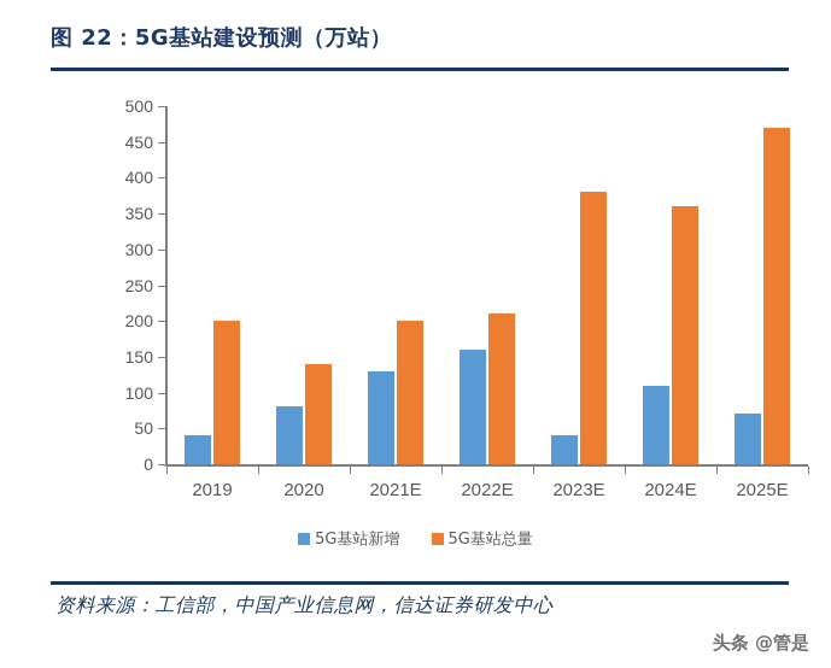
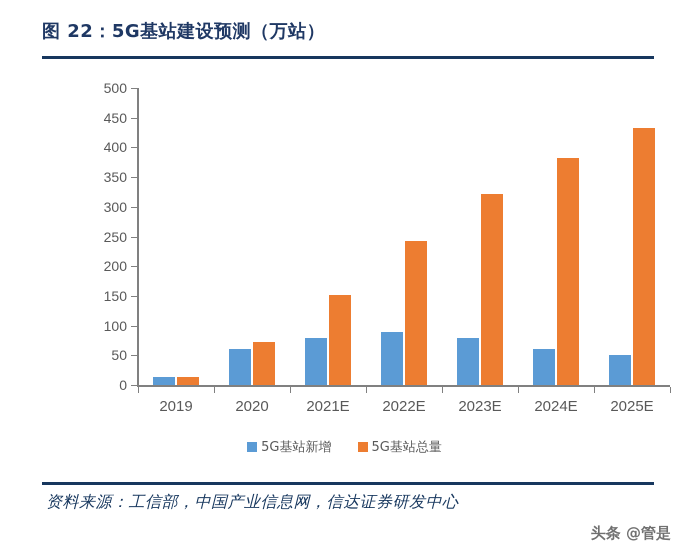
5G基站新增/2019: 40 -> 10
5G基站总量/2019: 200 -> 10
5G基站新增/2020: 80 -> 60
5G基站总量/2020: 140 -> 70
5G基站新增/2021E: 130 -> 80
5G基站总量/2021E: 200 -> 150
5G基站新增/2022E: 160 -> 90
5G基站总量/2022E: 210 -> 240
5G基站新增/2023E: 40 -> 80
5G基站总量/2023E: 380 -> 320
5G基站新增/2024E: 110 -> 60
5G基站总量/2024E: 360 -> 380
5G基站新增/2025E: 70 -> 50
5G基站总量/2025E: 470 -> 430
